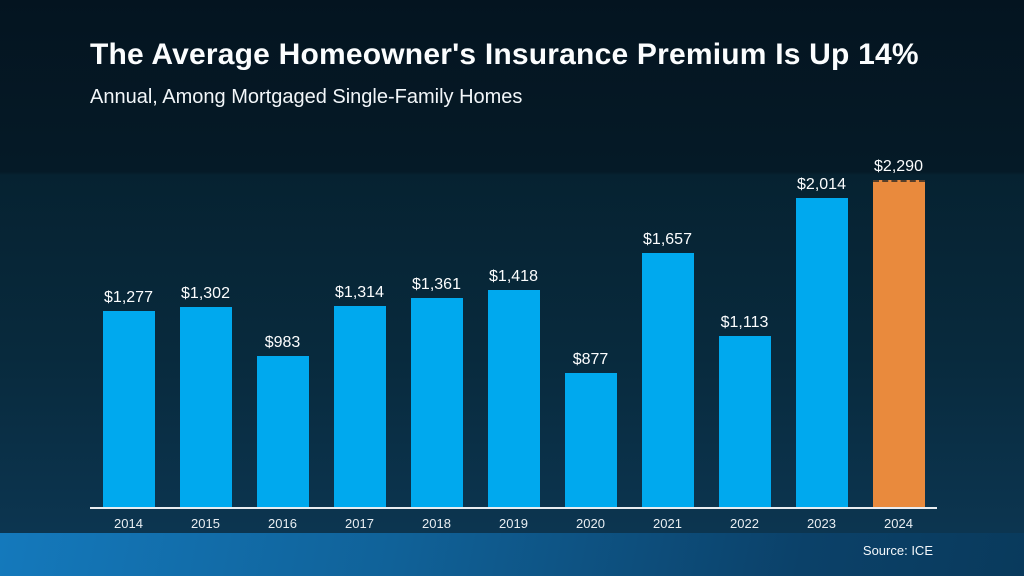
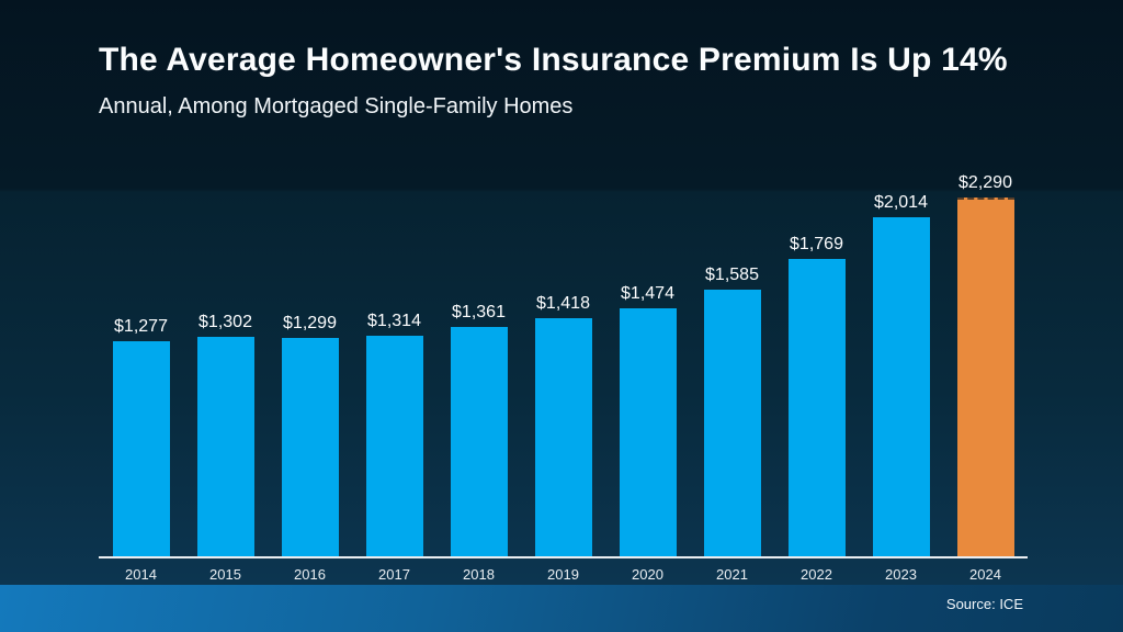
2016: $983 -> $1,299
2020: $877 -> $1,474
2021: $1,657 -> $1,585
2022: $1,113 -> $1,769
